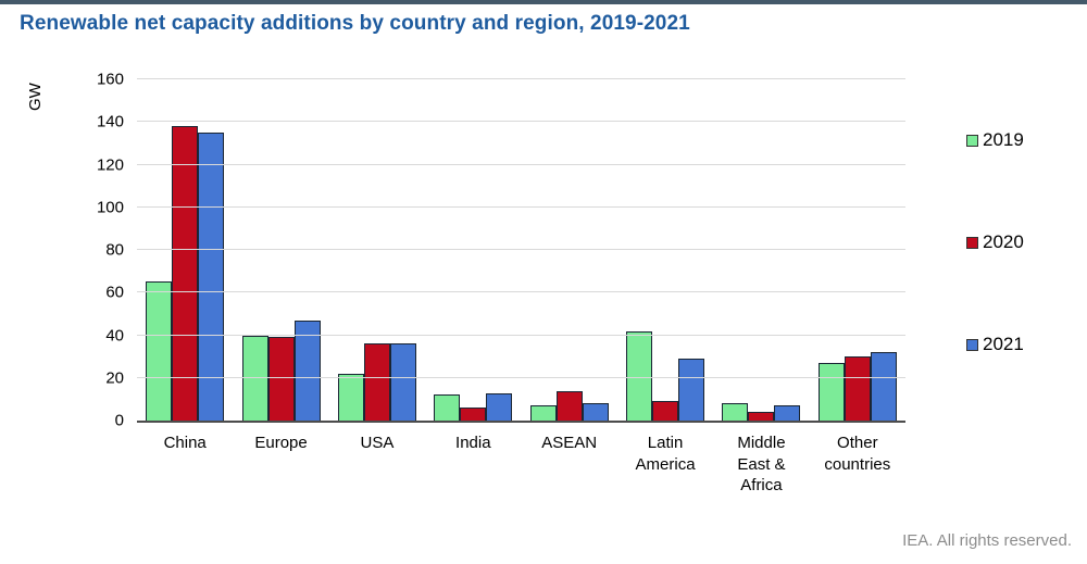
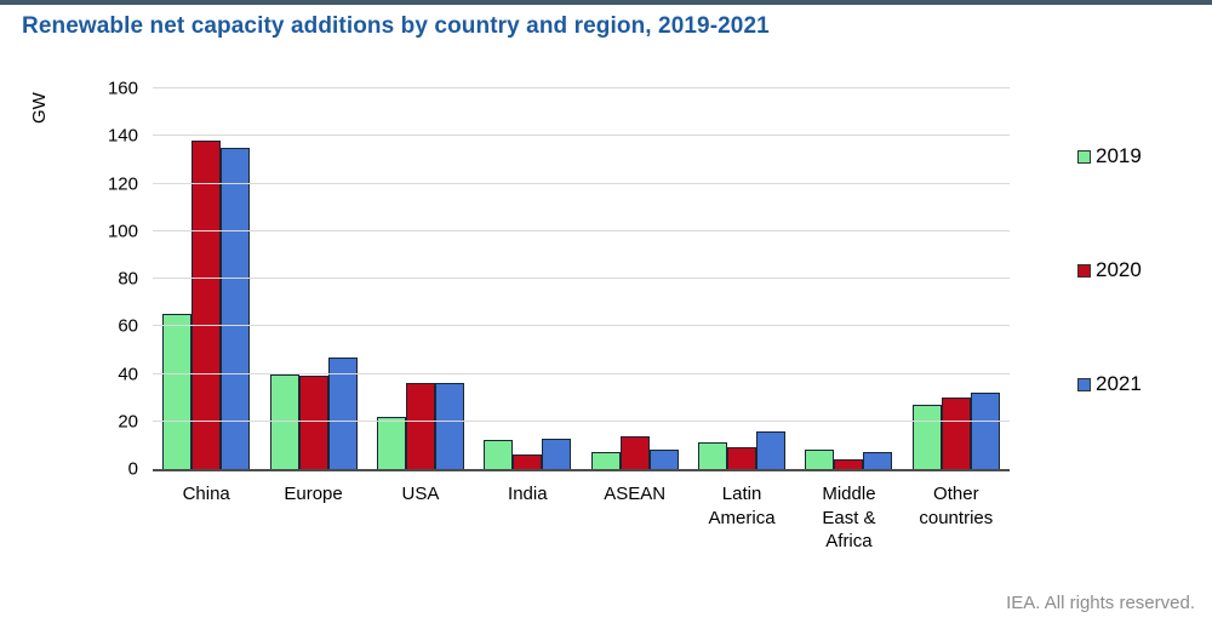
2019/Latin America: 42 -> 11
2021/Latin America: 29 -> 16
